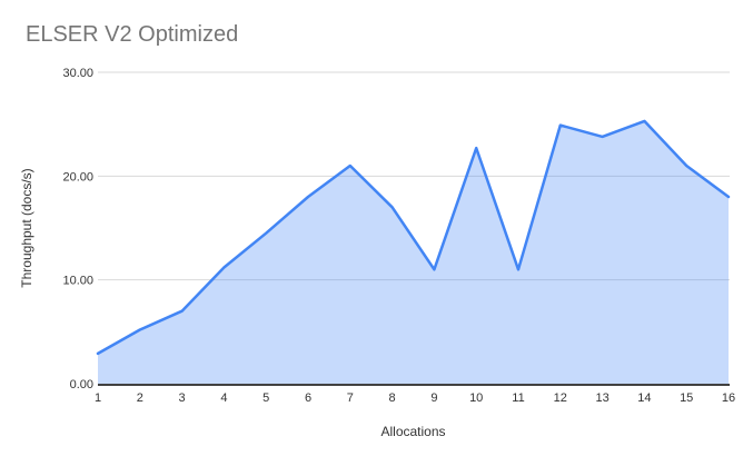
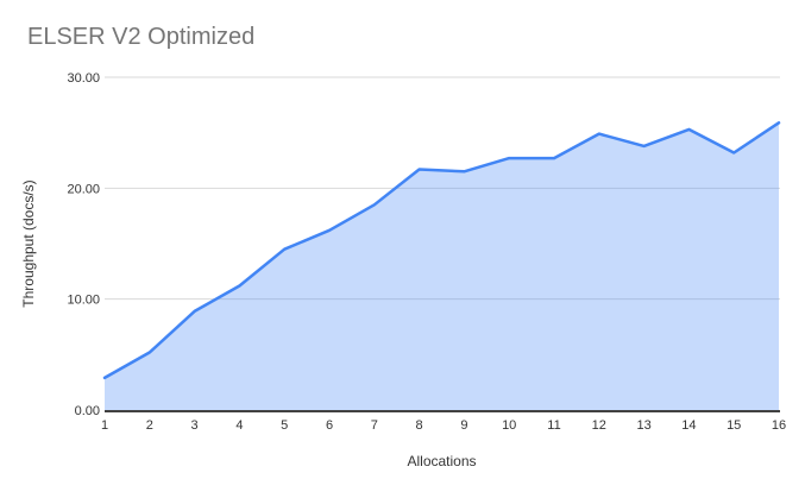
3: 7 -> 9
6: 18 -> 16
7: 21 -> 18
8: 17 -> 22
9: 11 -> 22
11: 11 -> 23
15: 21 -> 23
16: 18 -> 26
